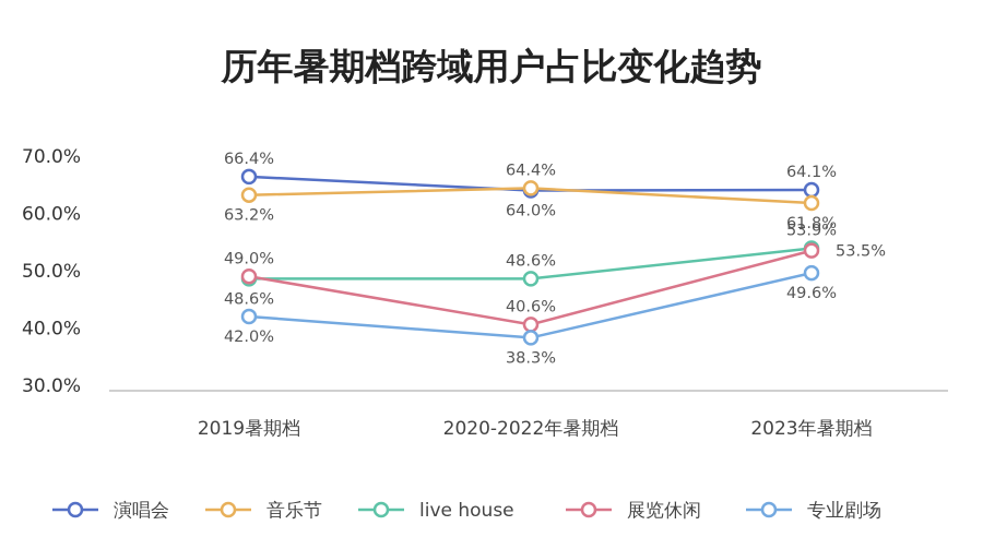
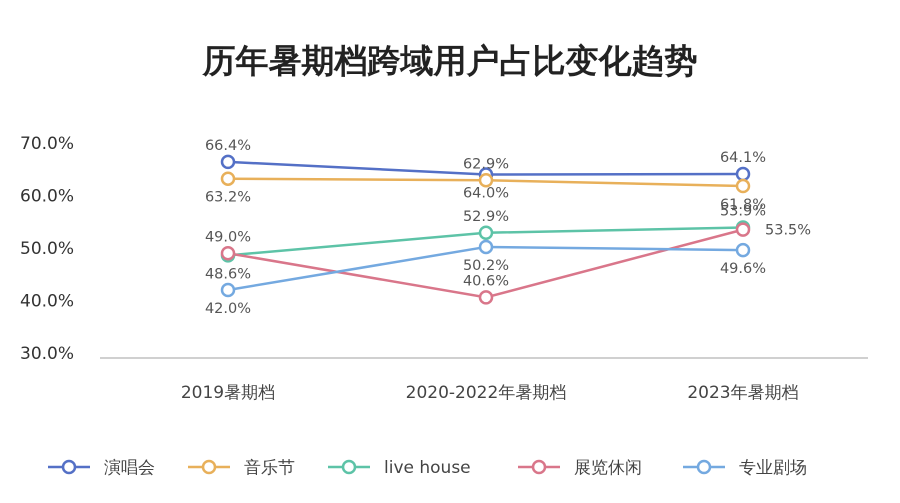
音乐节/2020-2022年暑期档: 64.4% -> 62.9%
live house/2020-2022年暑期档: 48.6% -> 52.9%
专业剧场/2020-2022年暑期档: 38.3% -> 50.2%
